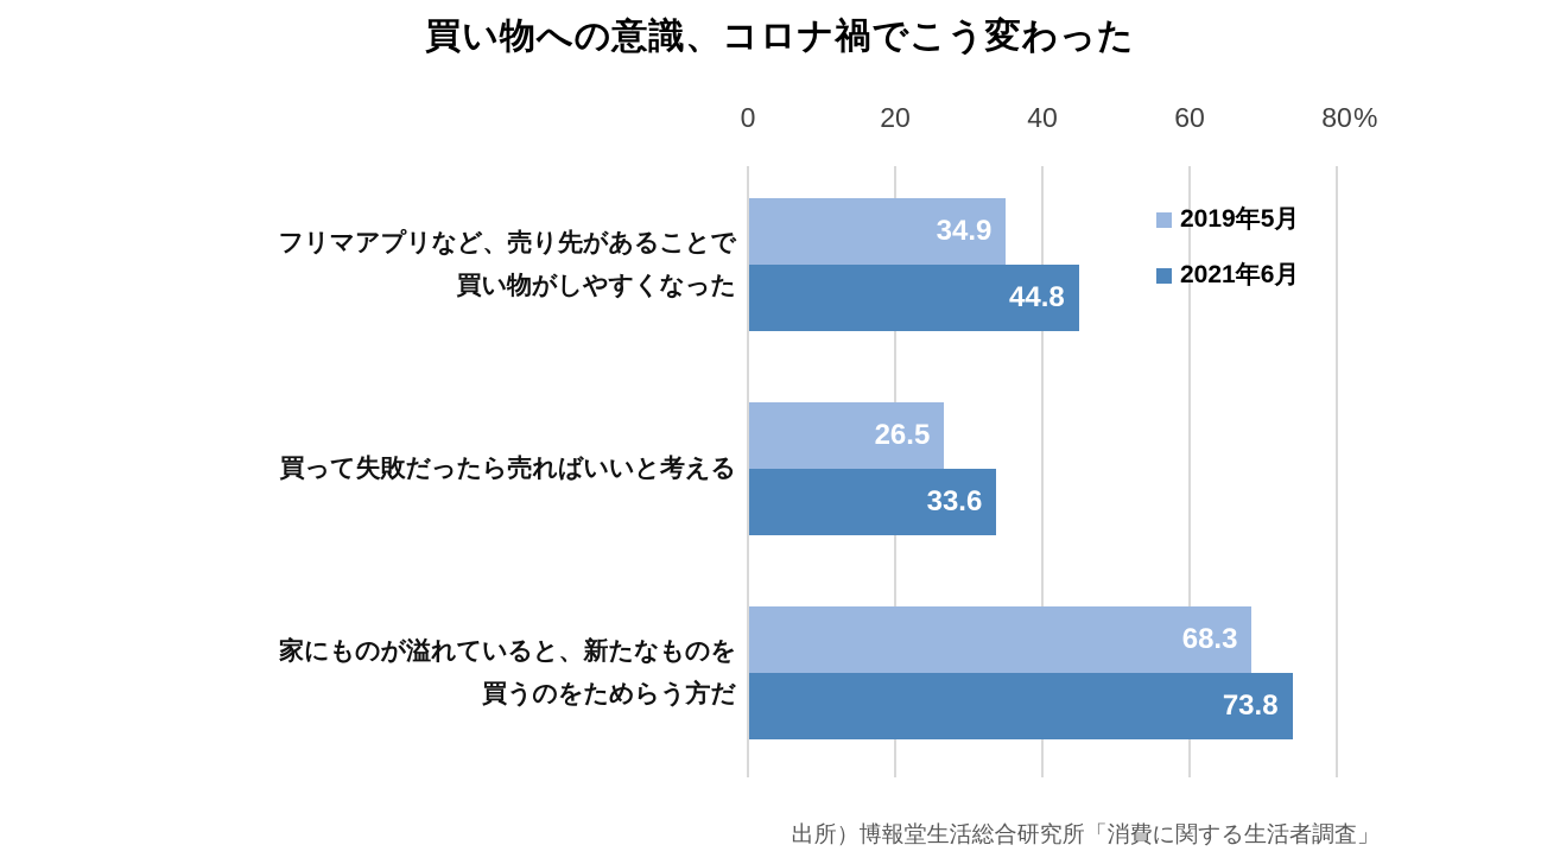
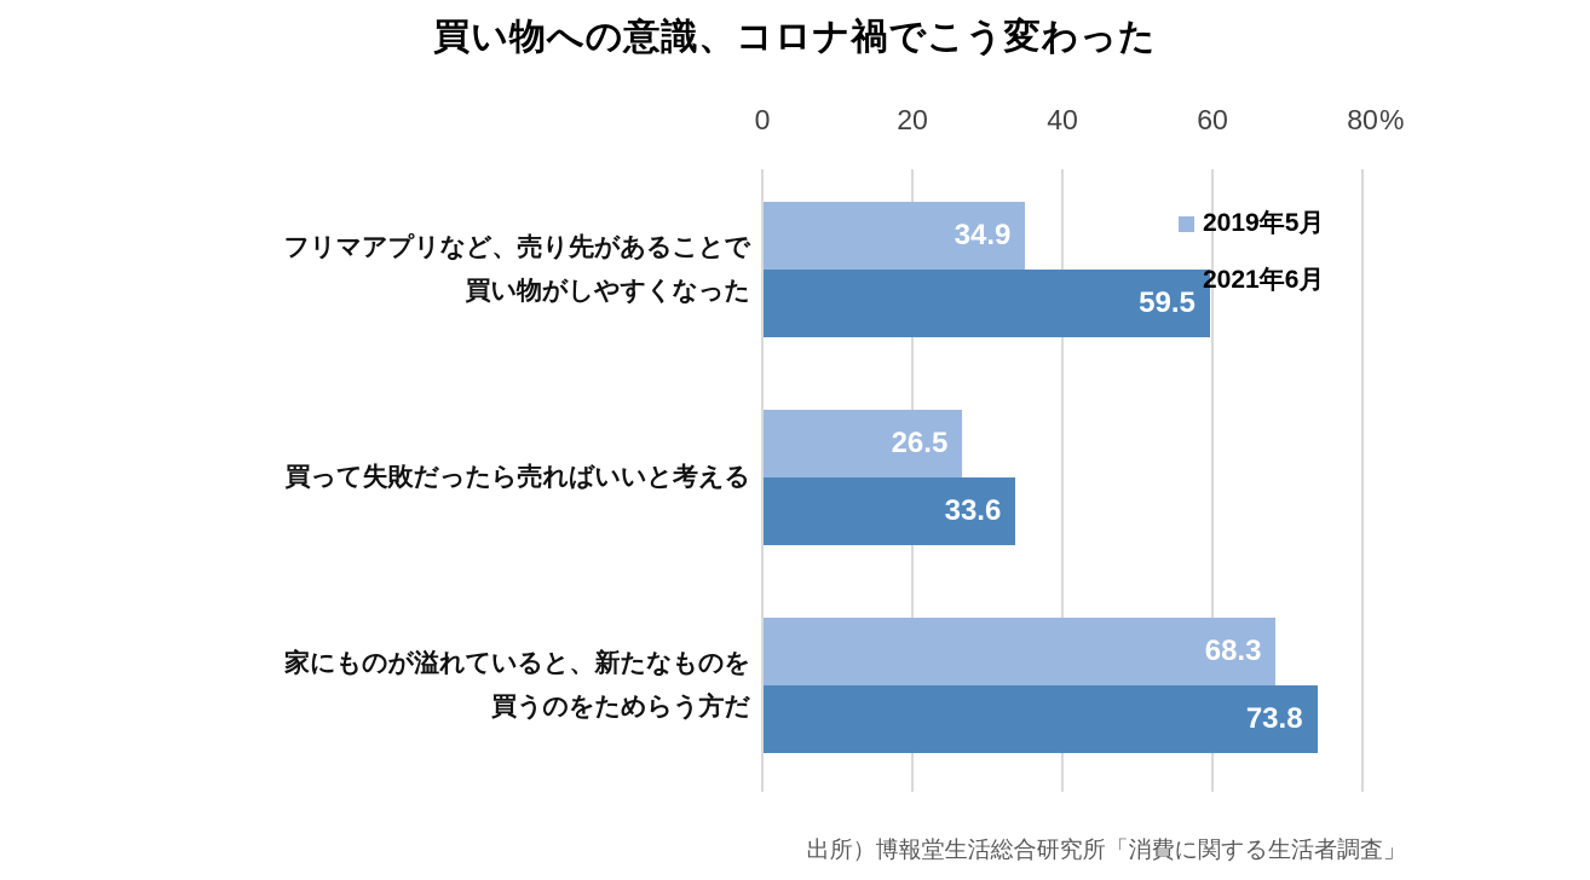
2021年6月/フリマアプリなど、売り先があることで 買い物がしやすくなった: 44.8 -> 59.5
